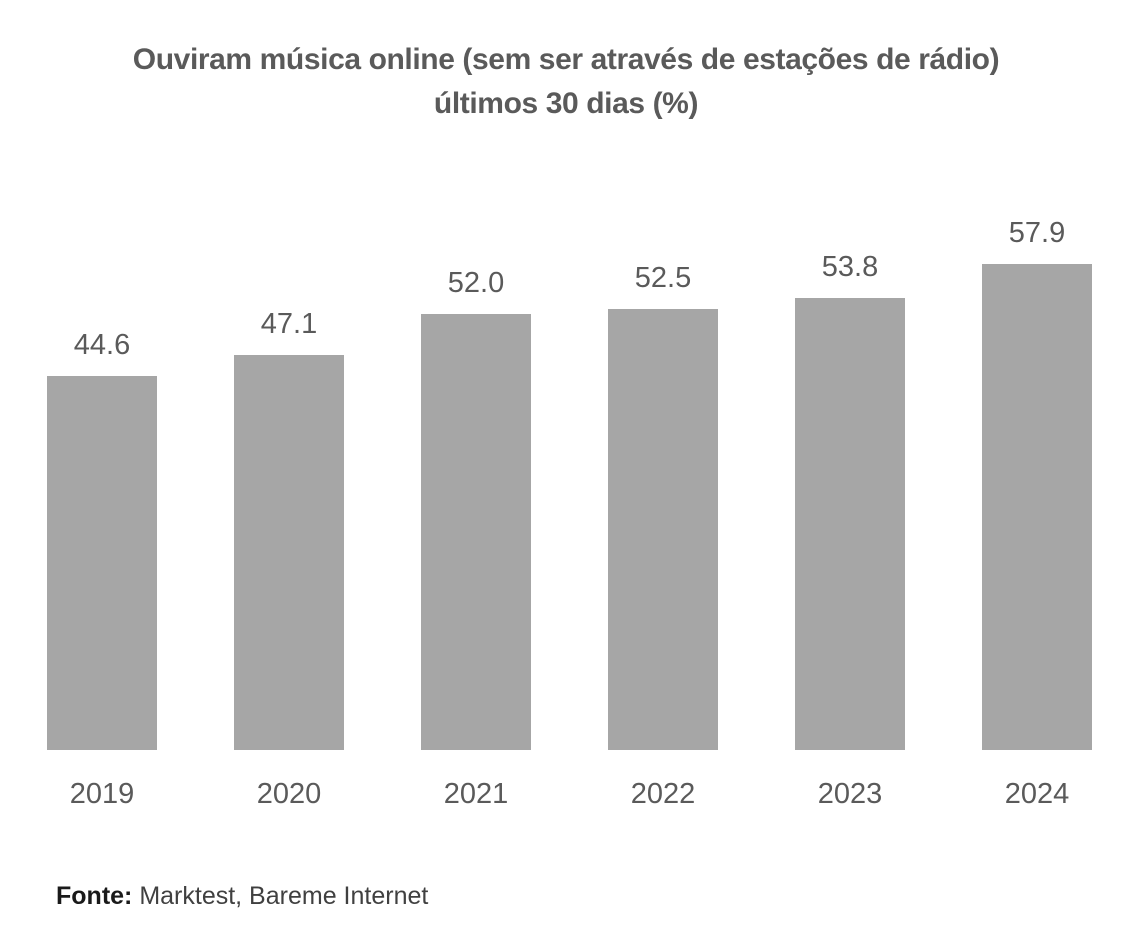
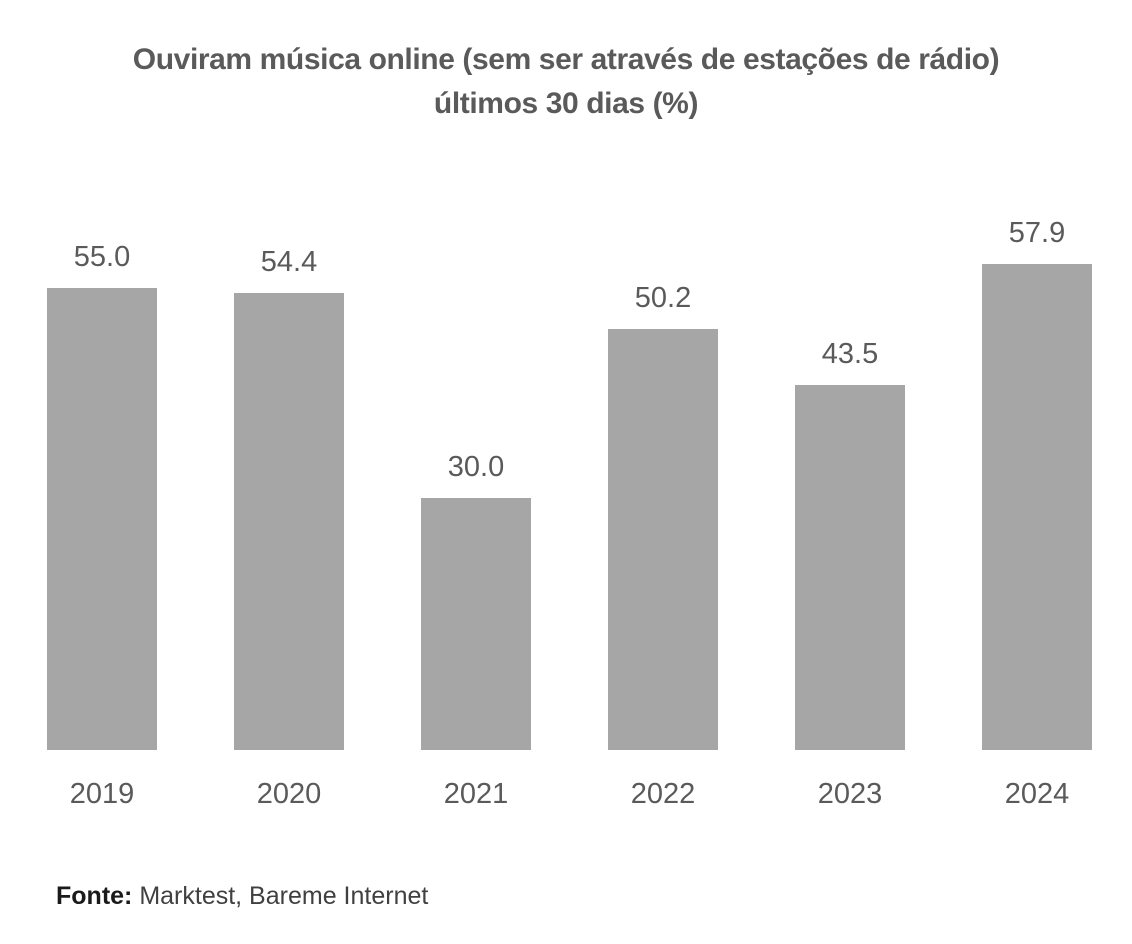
2019: 44.6 -> 55.0
2020: 47.1 -> 54.4
2021: 52.0 -> 30.0
2022: 52.5 -> 50.2
2023: 53.8 -> 43.5
